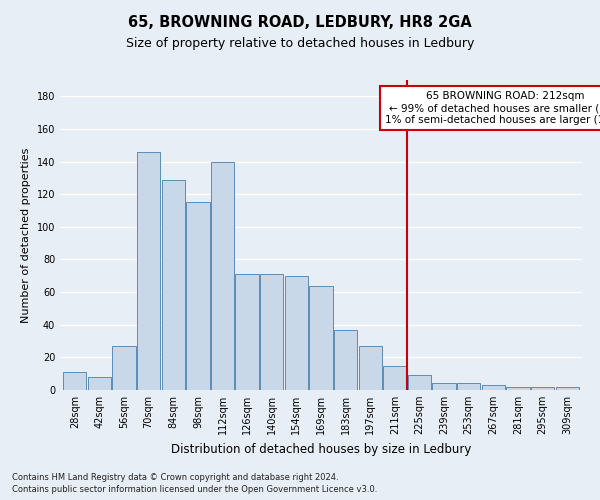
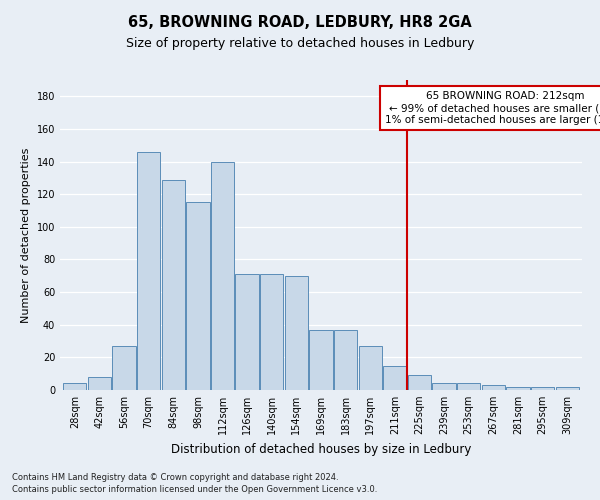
28sqm: 11 -> 4
169sqm: 64 -> 37
